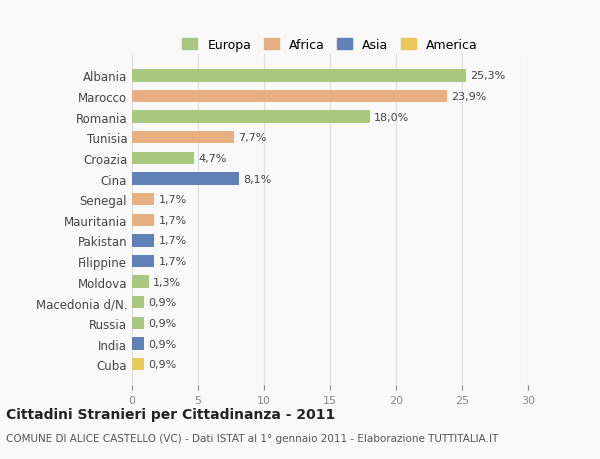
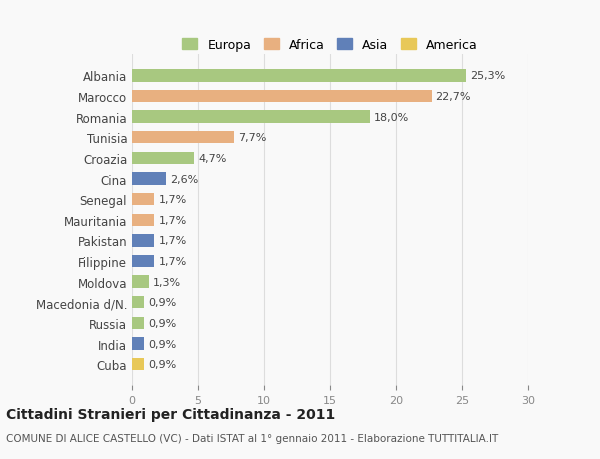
Marocco: 23,9% -> 22,7%
Cina: 8,1% -> 2,6%
